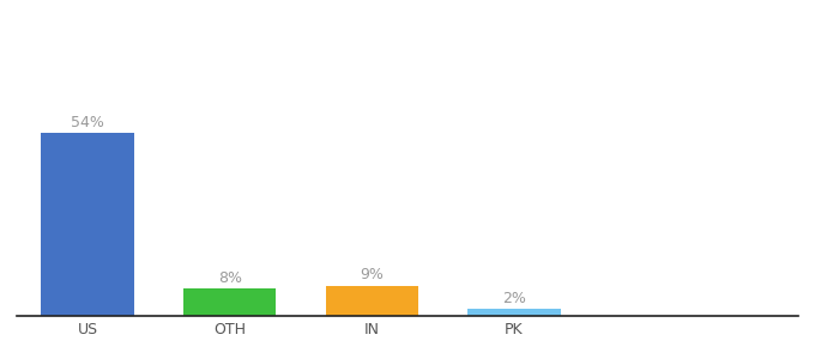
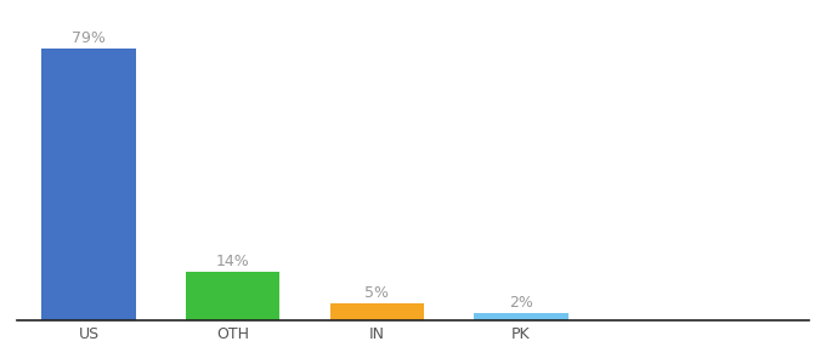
US: 54% -> 79%
OTH: 8% -> 14%
IN: 9% -> 5%
